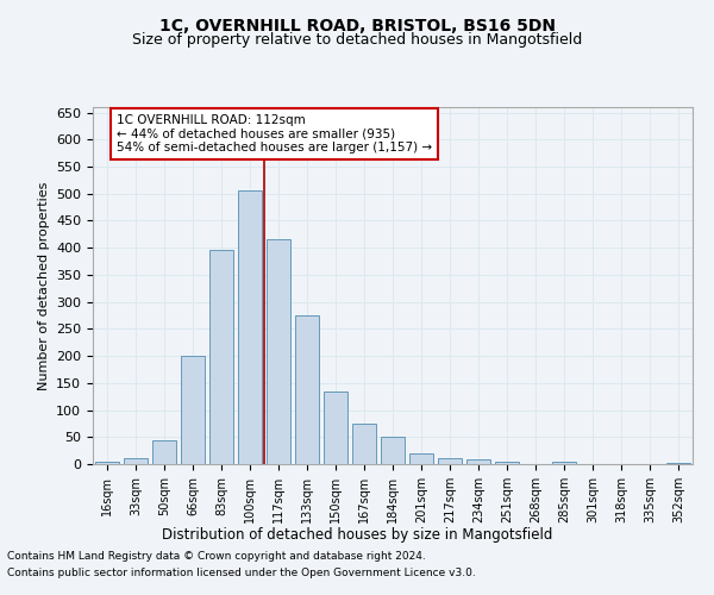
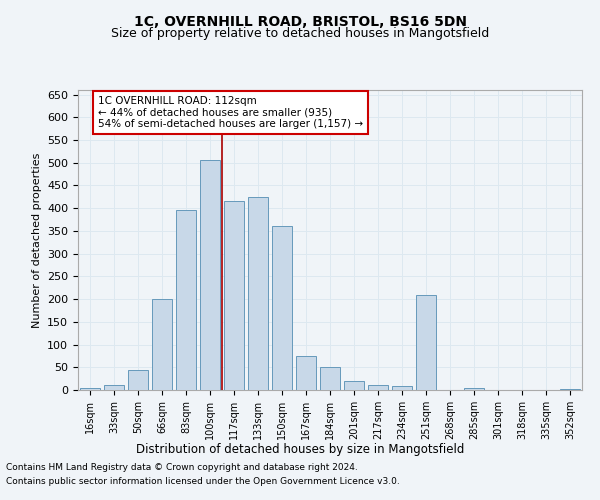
133sqm: 275 -> 425
150sqm: 135 -> 360
251sqm: 5 -> 210
